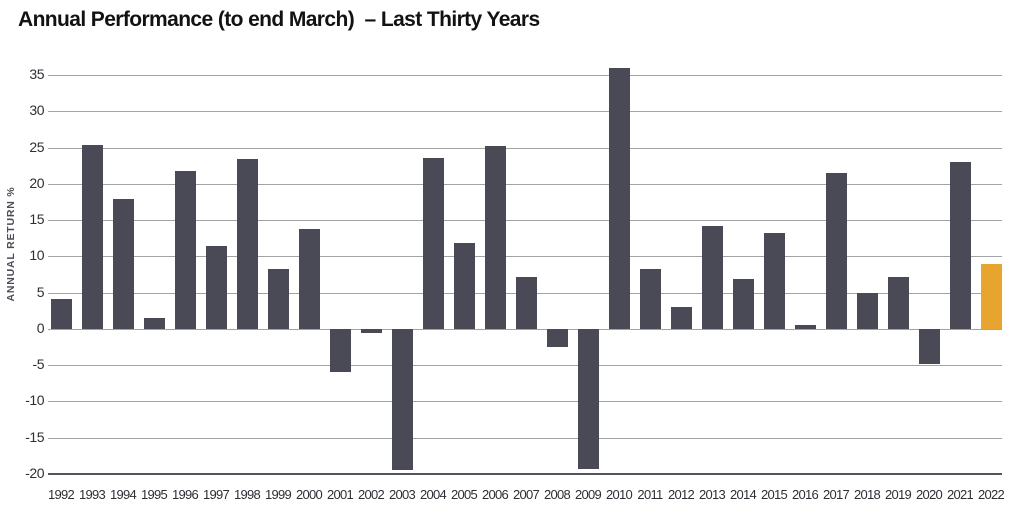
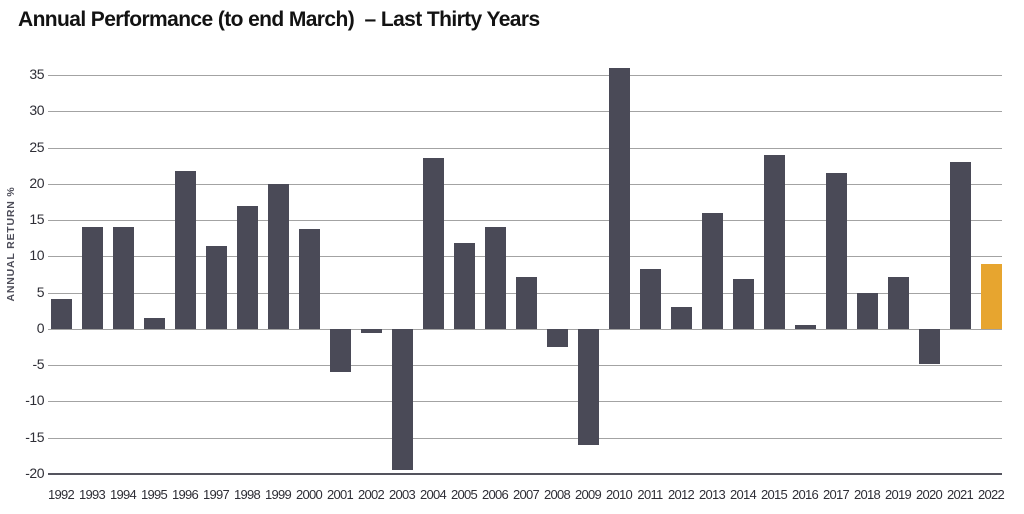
1993: 25 -> 14
1994: 18 -> 14
1998: 23 -> 17
1999: 8 -> 20
2006: 25 -> 14
2009: -19 -> -16
2013: 14 -> 16
2015: 13 -> 24
